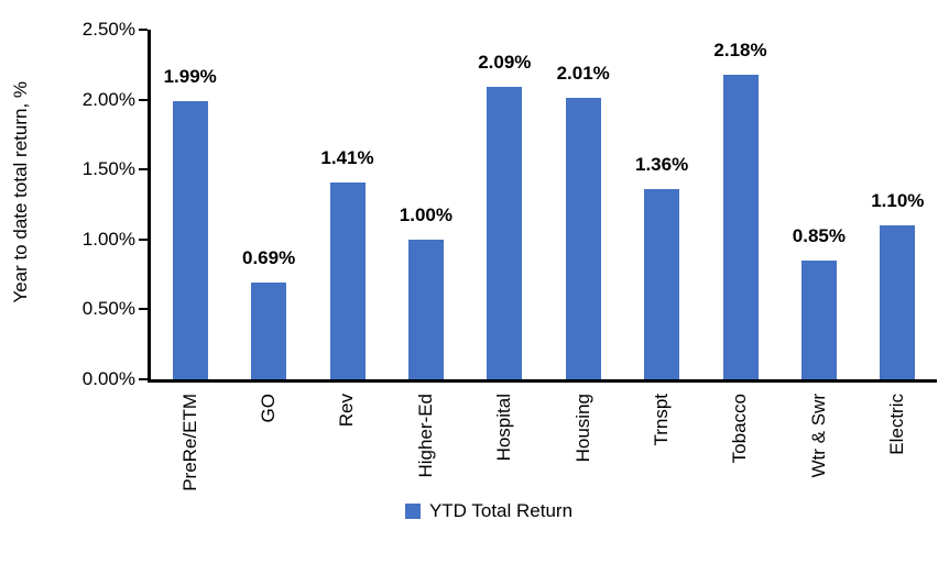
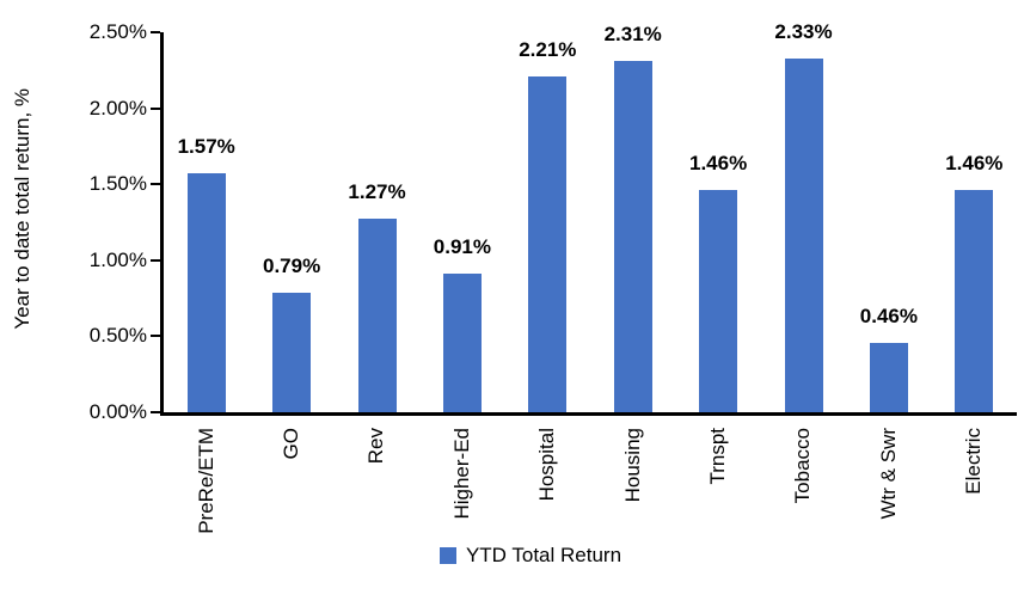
PreRe/ETM: 1.99% -> 1.57%
GO: 0.69% -> 0.79%
Rev: 1.41% -> 1.27%
Higher-Ed: 1.00% -> 0.91%
Hospital: 2.09% -> 2.21%
Housing: 2.01% -> 2.31%
Trnspt: 1.36% -> 1.46%
Tobacco: 2.18% -> 2.33%
Wtr & Swr: 0.85% -> 0.46%
Electric: 1.10% -> 1.46%
